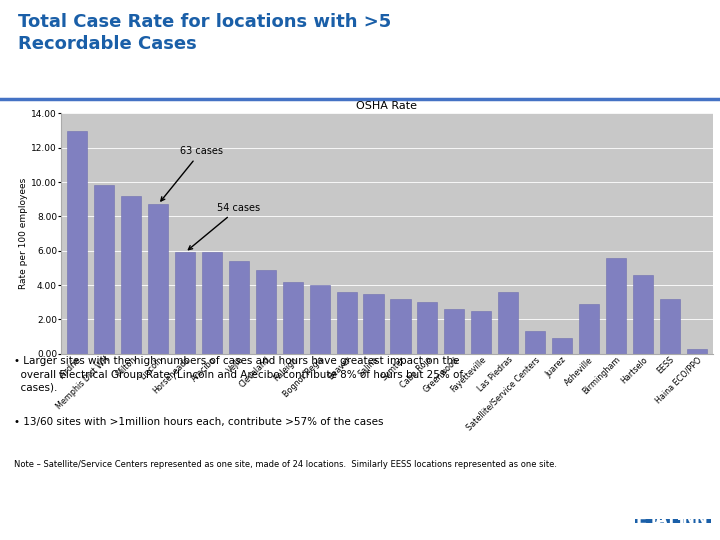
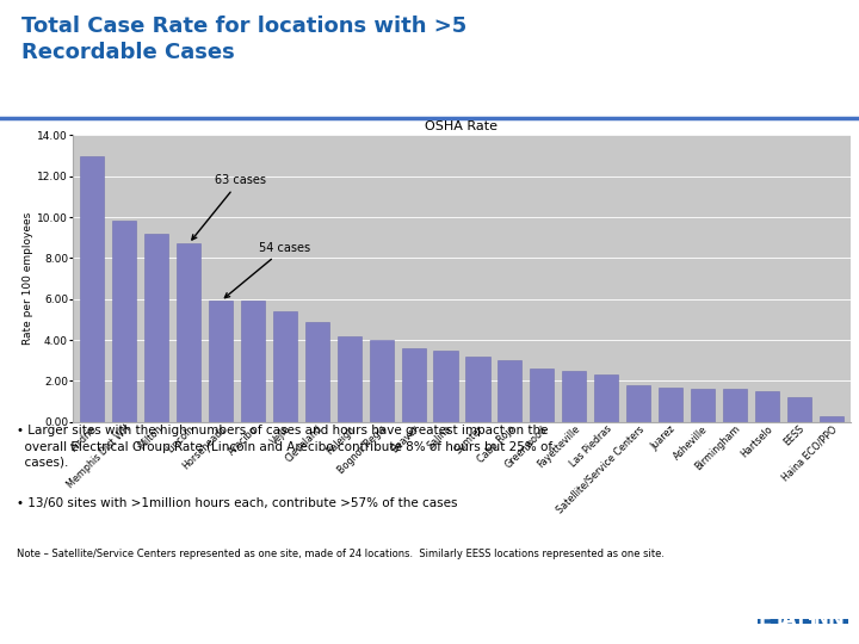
Las Piedras: 3.6 -> 2.3
Satellite/Service Centers: 1.3 -> 1.8
Juarez: 0.9 -> 1.7
Asheville: 2.9 -> 1.6
Birmingham: 5.6 -> 1.6
Hartselo: 4.6 -> 1.5
EESS: 3.2 -> 1.2
